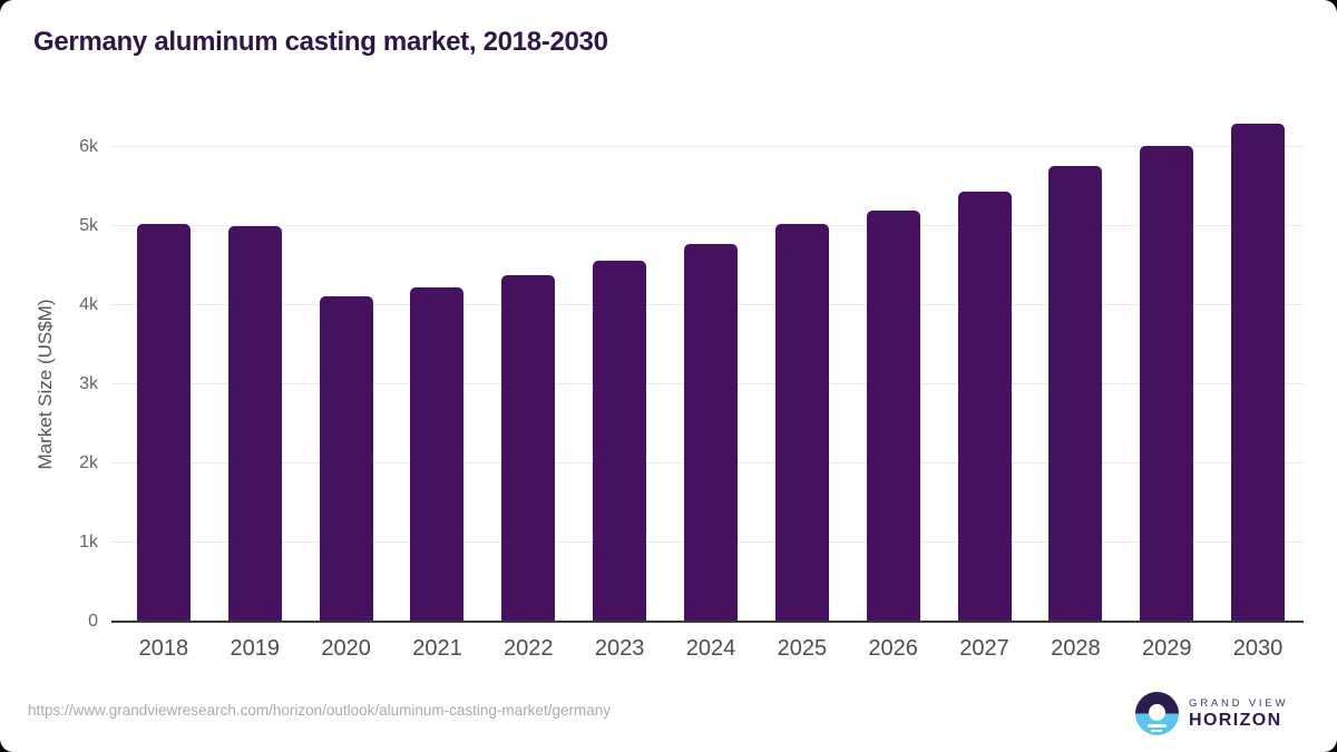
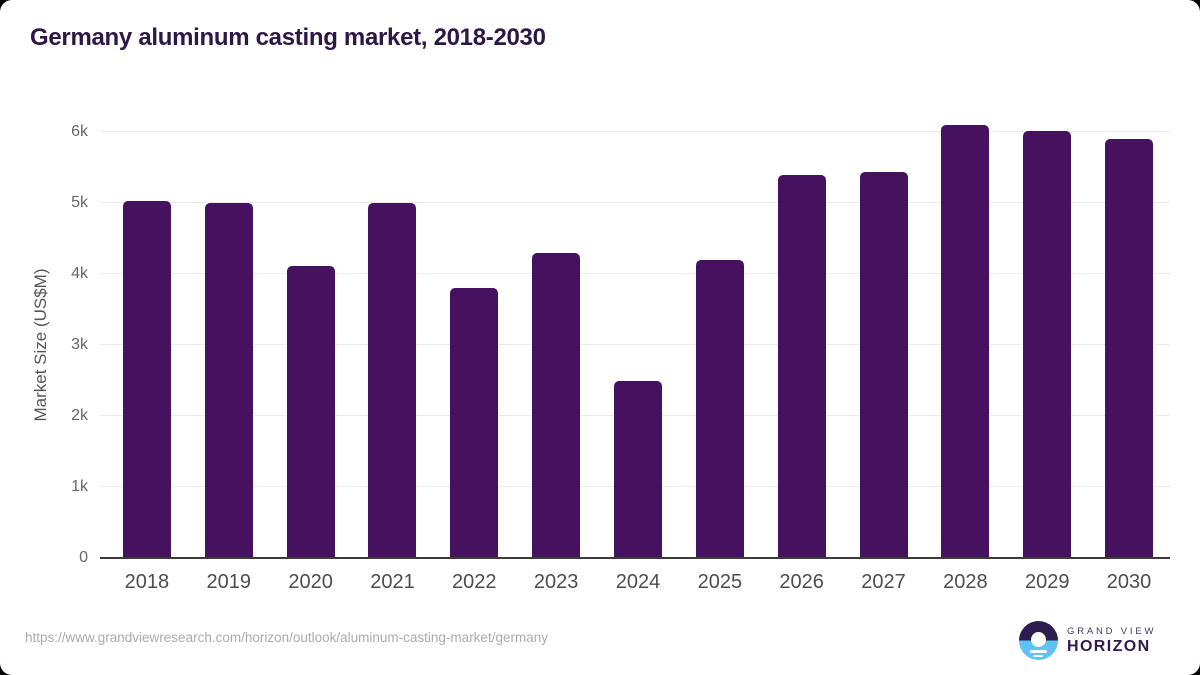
2021: 4.2k -> 5.0k
2022: 4.4k -> 3.8k
2023: 4.6k -> 4.3k
2024: 4.8k -> 2.5k
2025: 5.0k -> 4.2k
2026: 5.2k -> 5.4k
2028: 5.8k -> 6.1k
2030: 6.3k -> 5.9k
